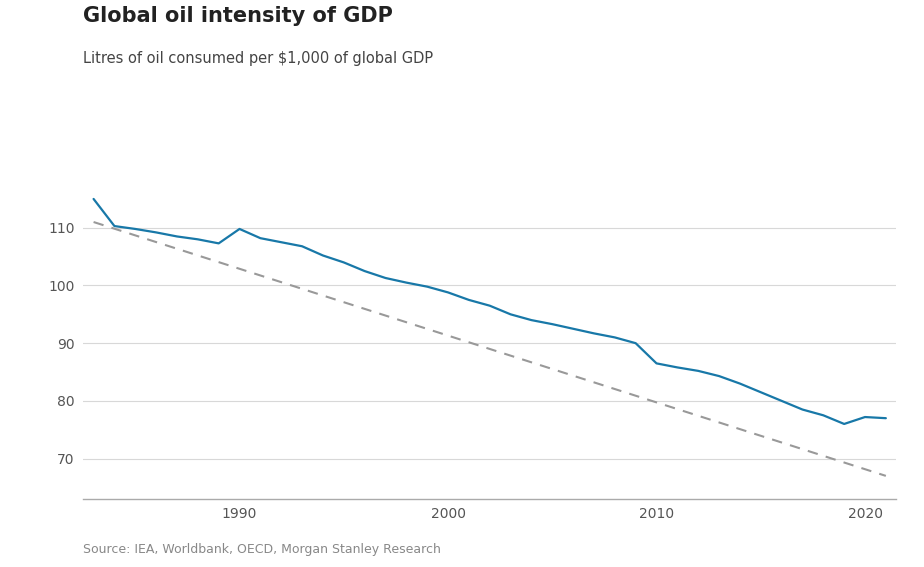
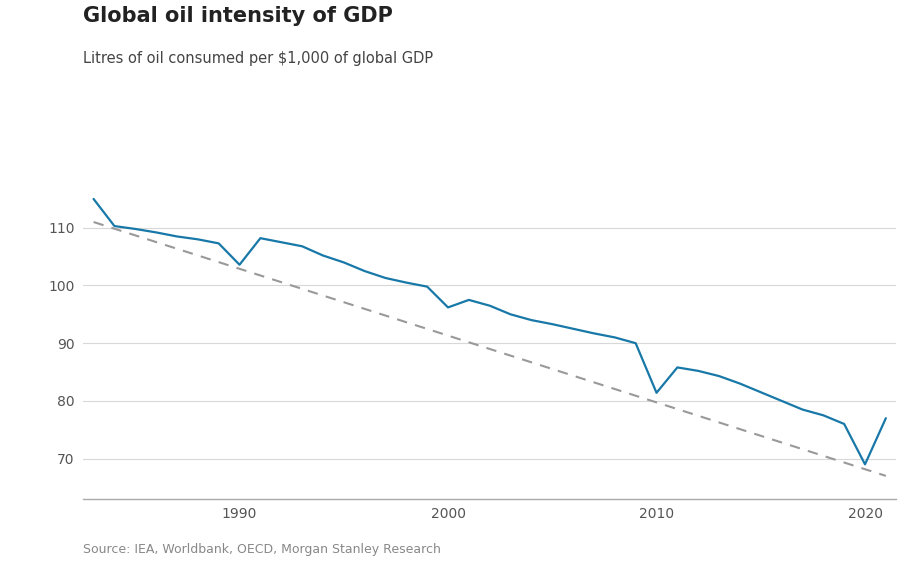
1990: 109.8 -> 103.6
2000: 98.8 -> 96.2
2010: 86.5 -> 81.4
2020: 77.2 -> 69.0
